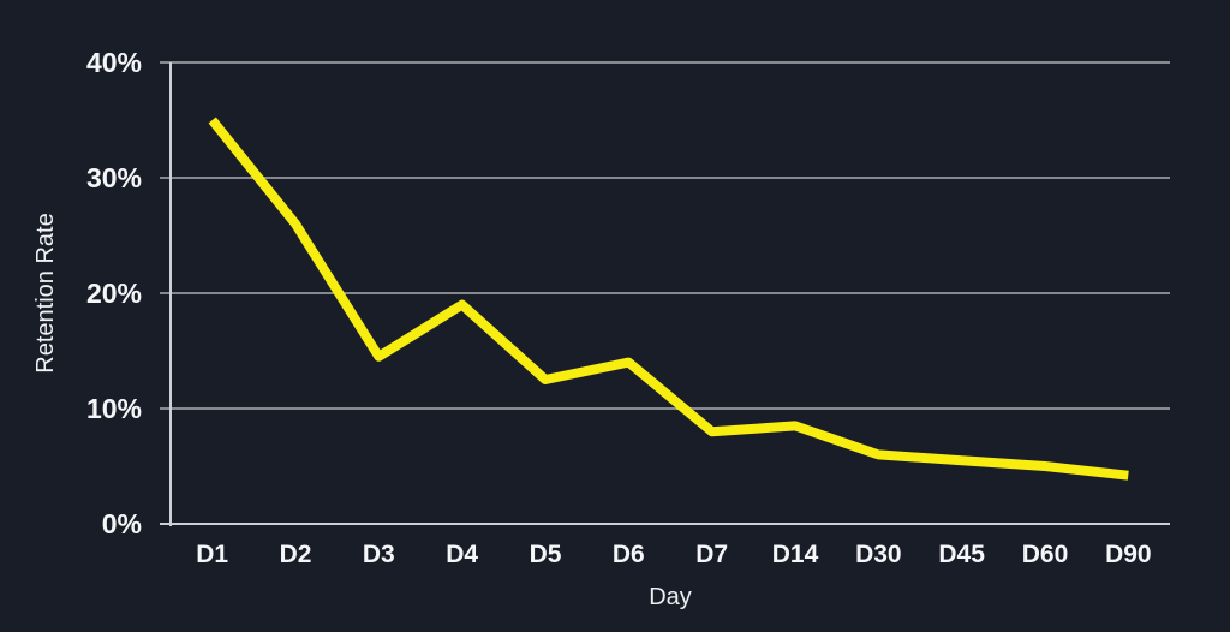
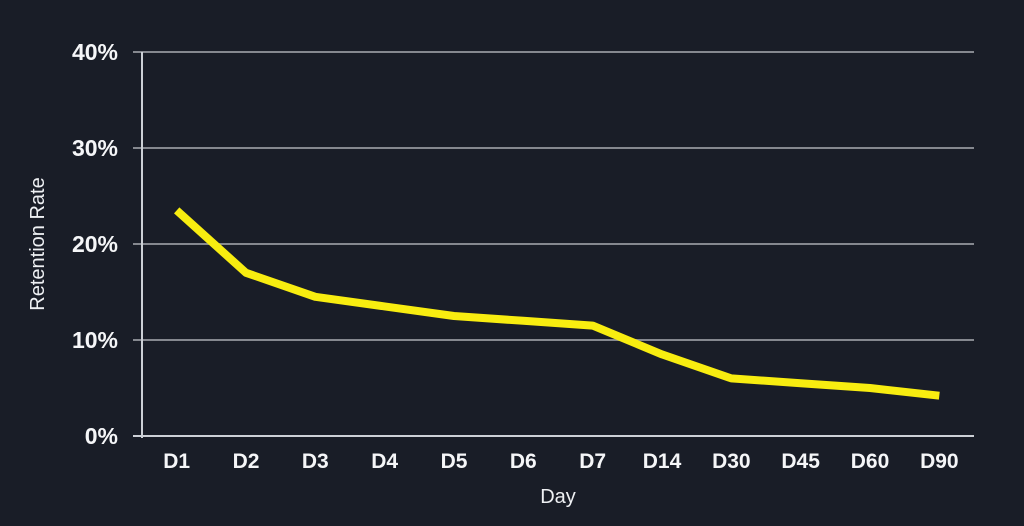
D1: 35% -> 24%
D2: 26% -> 17%
D4: 19% -> 14%
D6: 14% -> 12%
D7: 8% -> 12%
